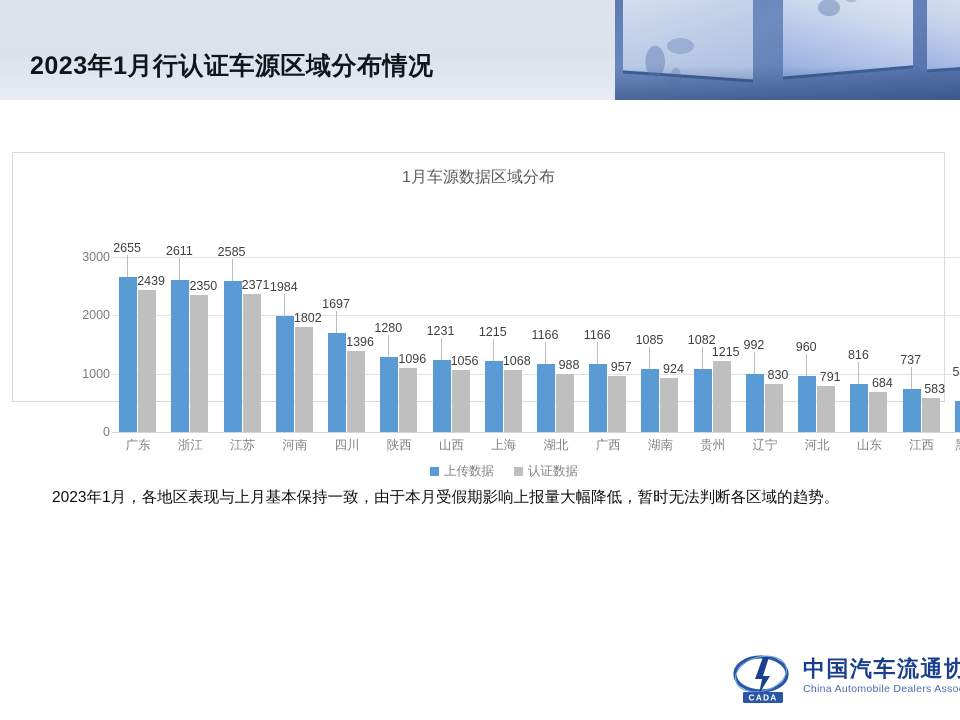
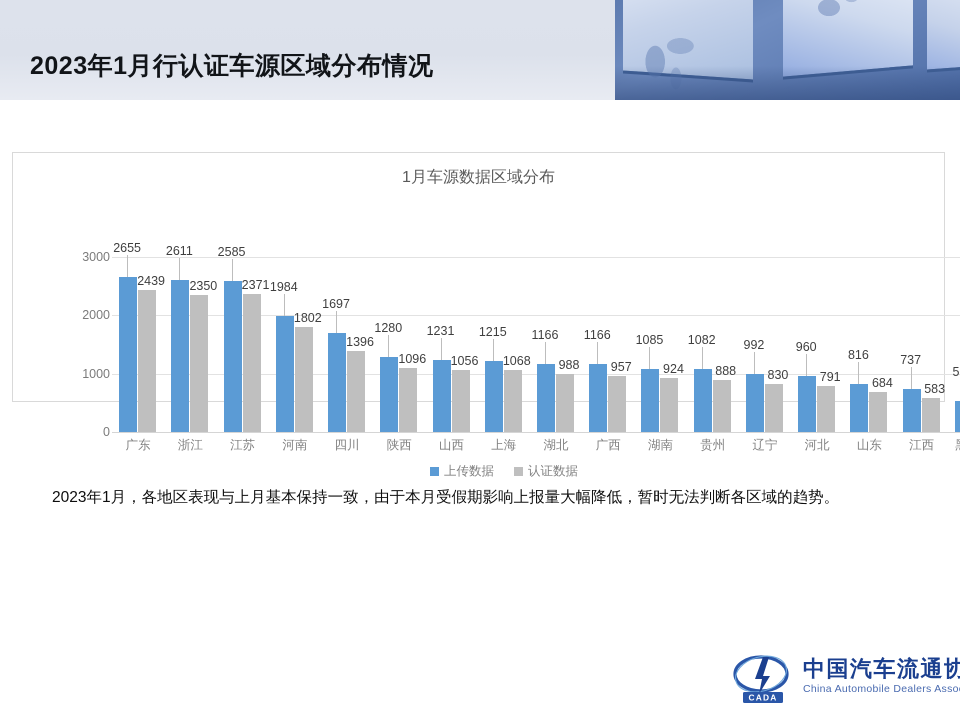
认证数据/贵州: 1215 -> 888
